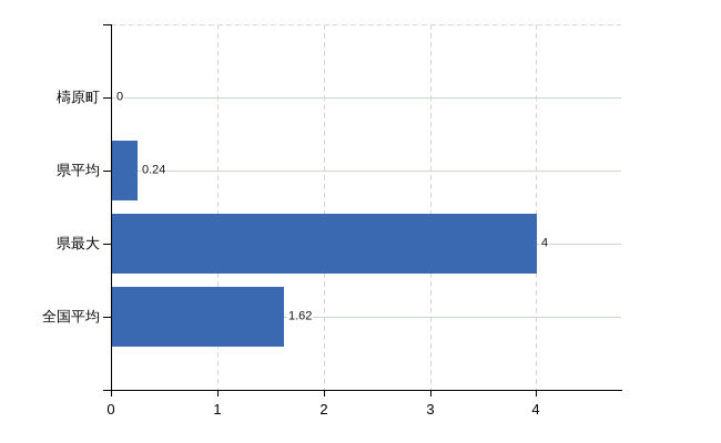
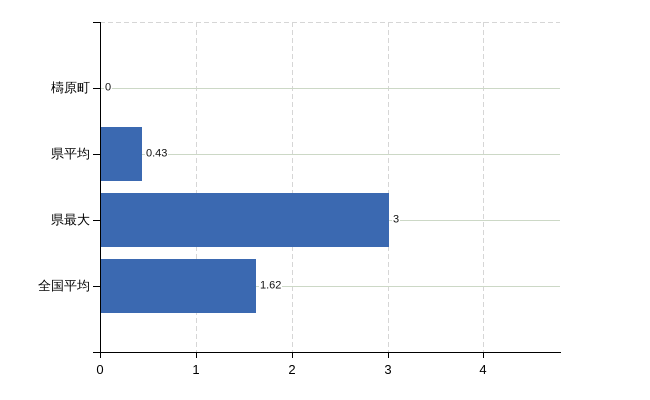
県平均: 0.24 -> 0.43
県最大: 4 -> 3
